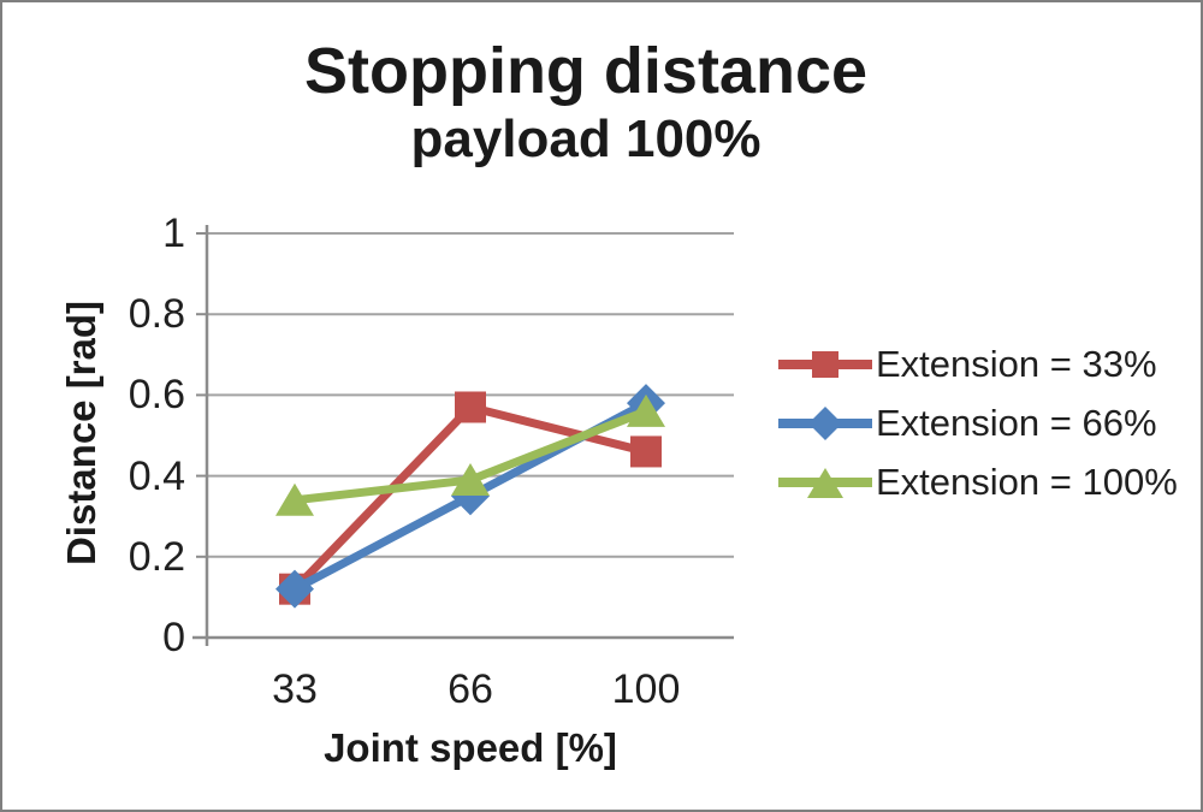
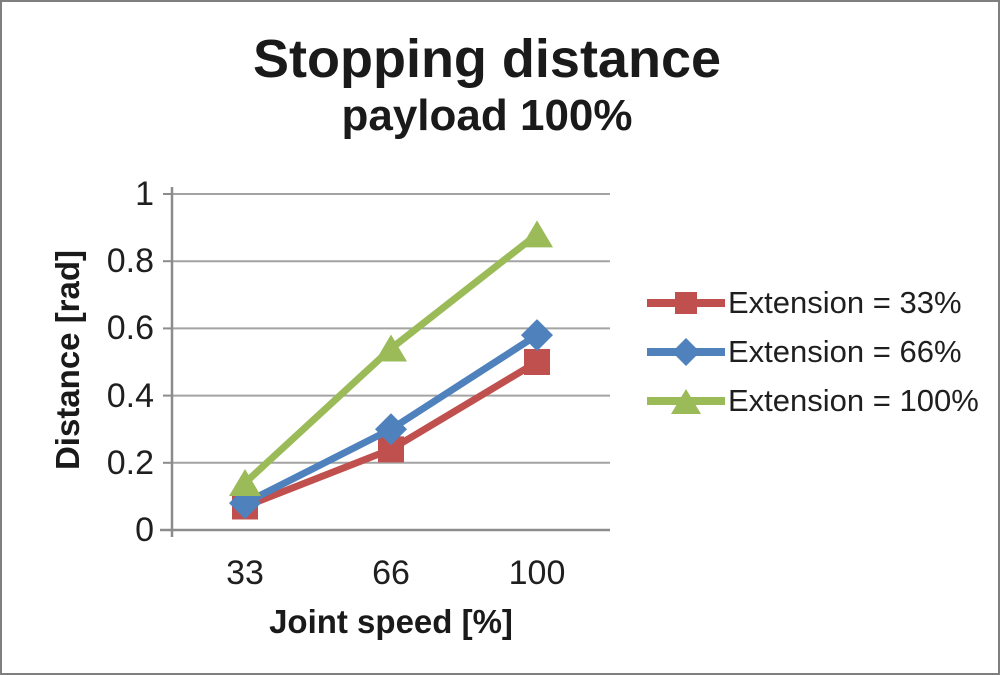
Extension = 33%/33: 0.12 -> 0.07
Extension = 66%/33: 0.12 -> 0.08
Extension = 100%/33: 0.34 -> 0.14
Extension = 33%/66: 0.57 -> 0.24
Extension = 66%/66: 0.35 -> 0.30
Extension = 100%/66: 0.39 -> 0.54
Extension = 33%/100: 0.46 -> 0.50
Extension = 100%/100: 0.56 -> 0.88
